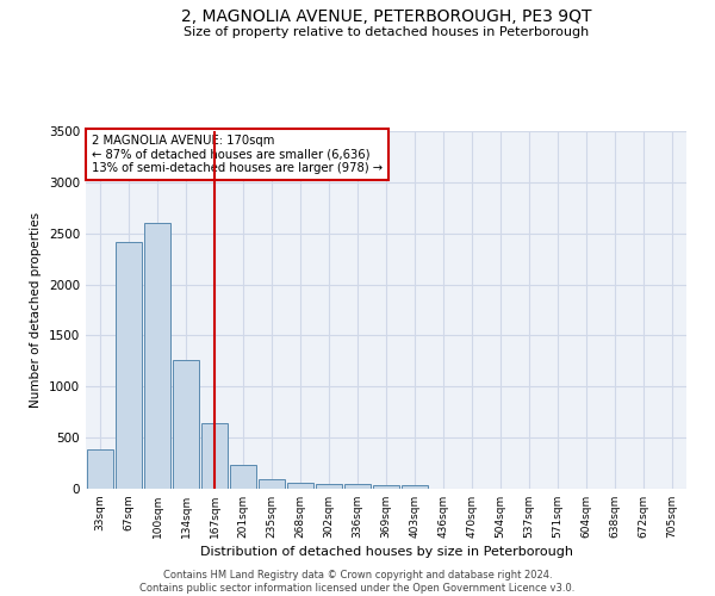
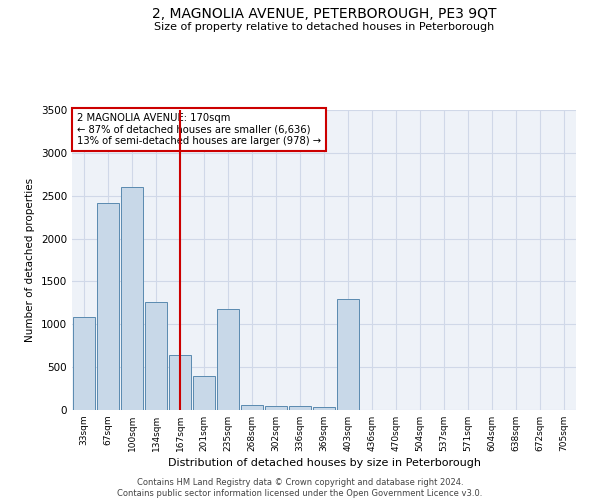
33sqm: 390 -> 1080
201sqm: 230 -> 400
235sqm: 100 -> 1180
403sqm: 40 -> 1300
